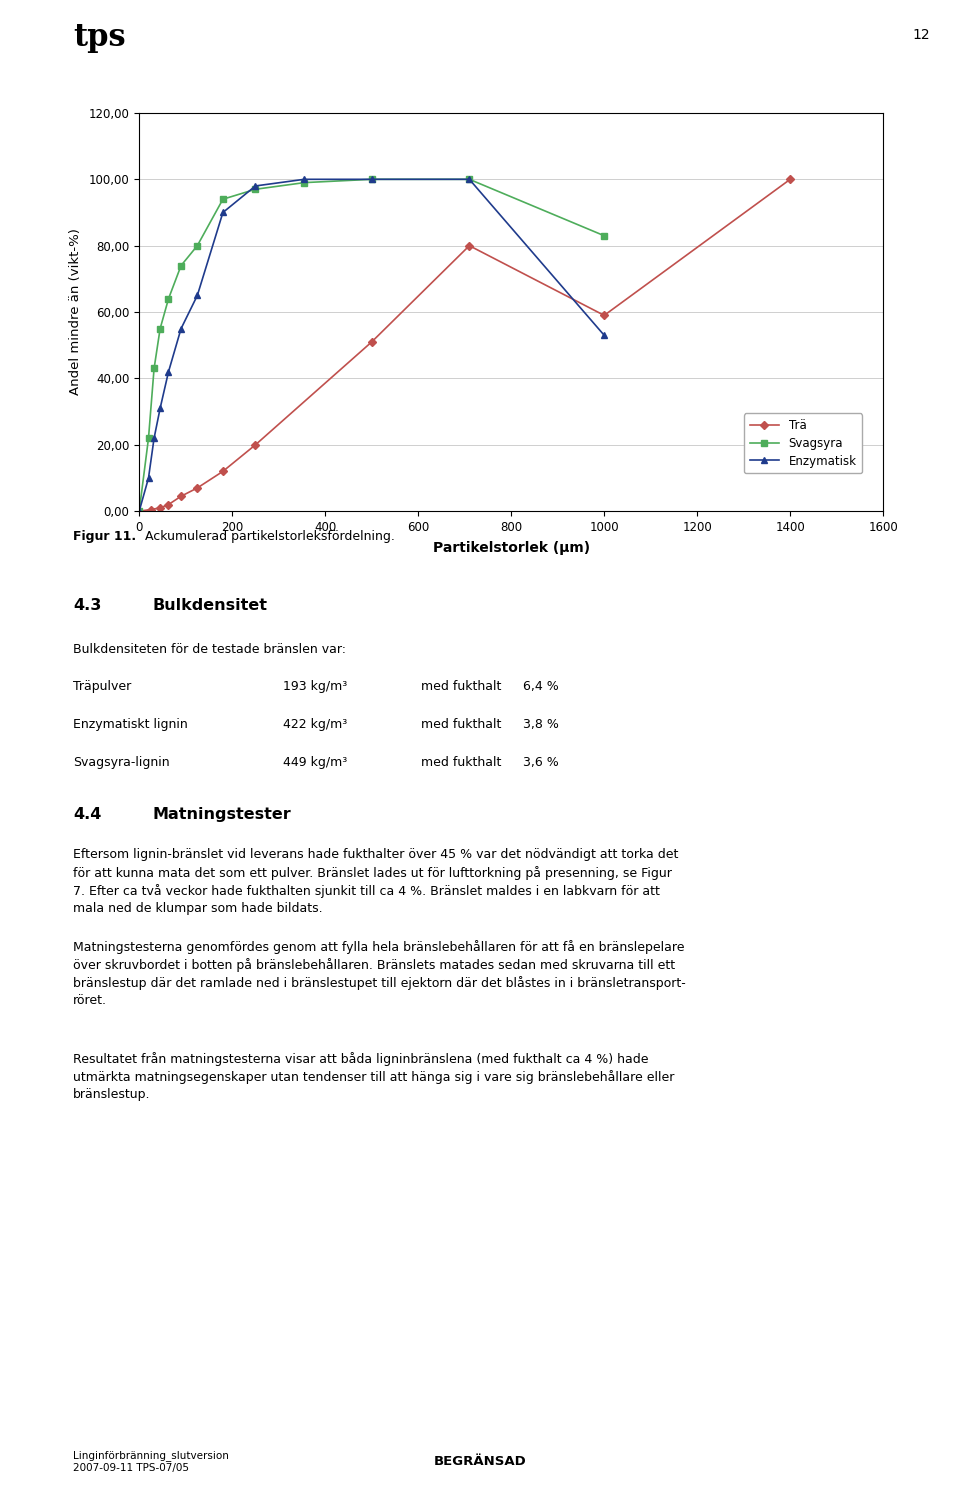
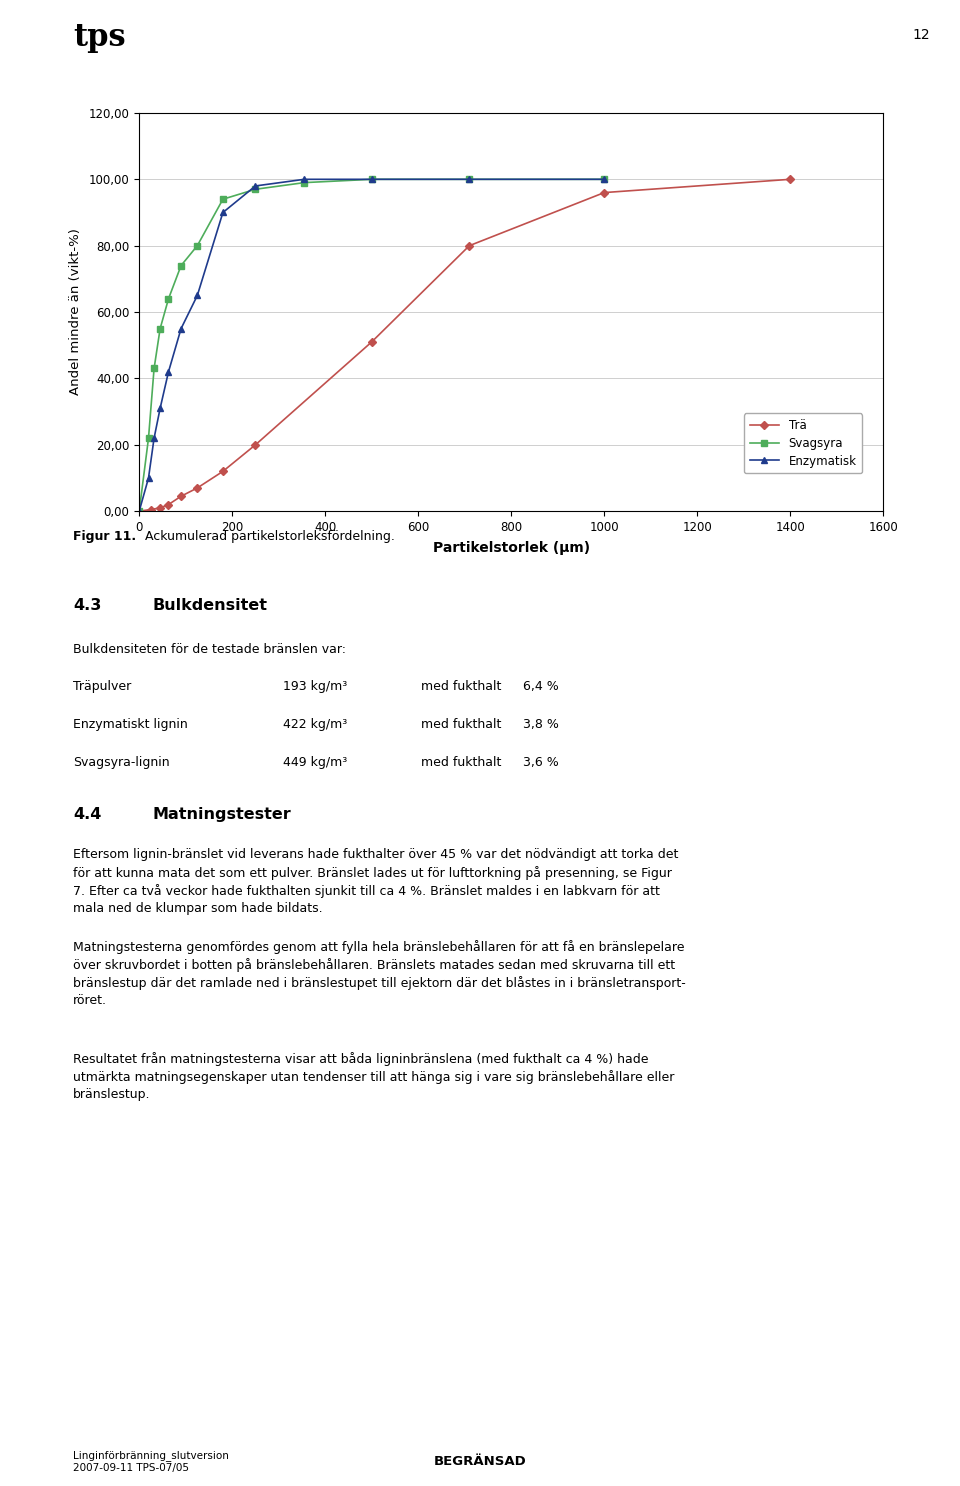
Trä/1000: 59,0 -> 96,0
Svagsyra/1000: 83 -> 100
Enzymatisk/1000: 53 -> 100
